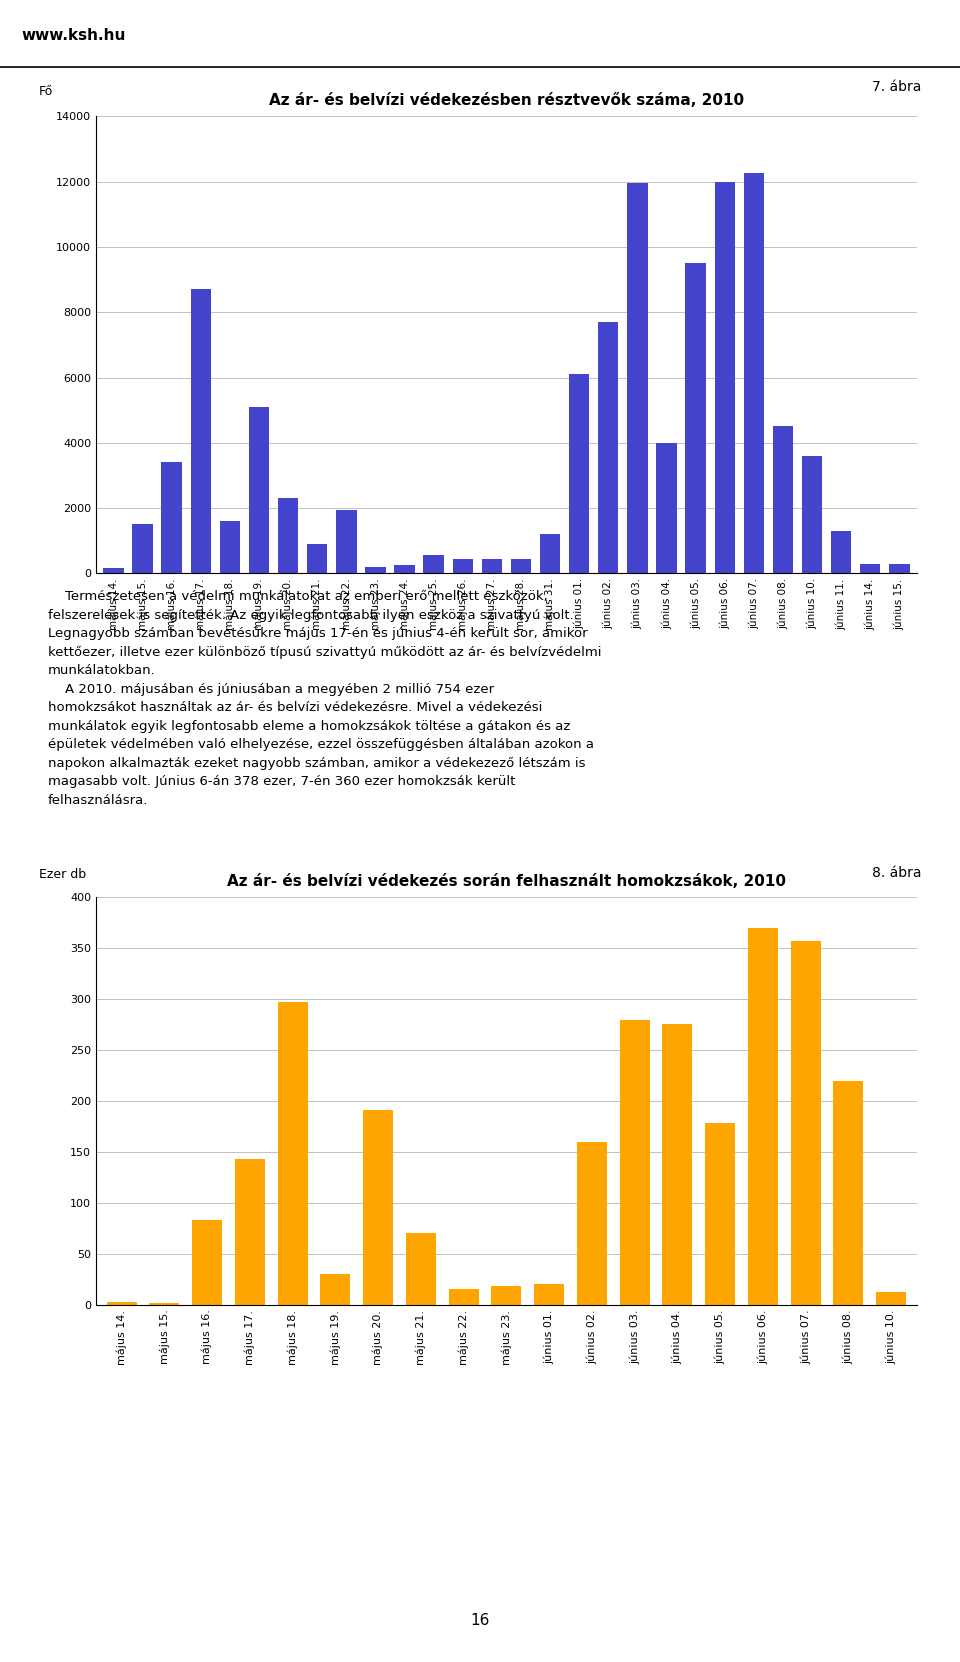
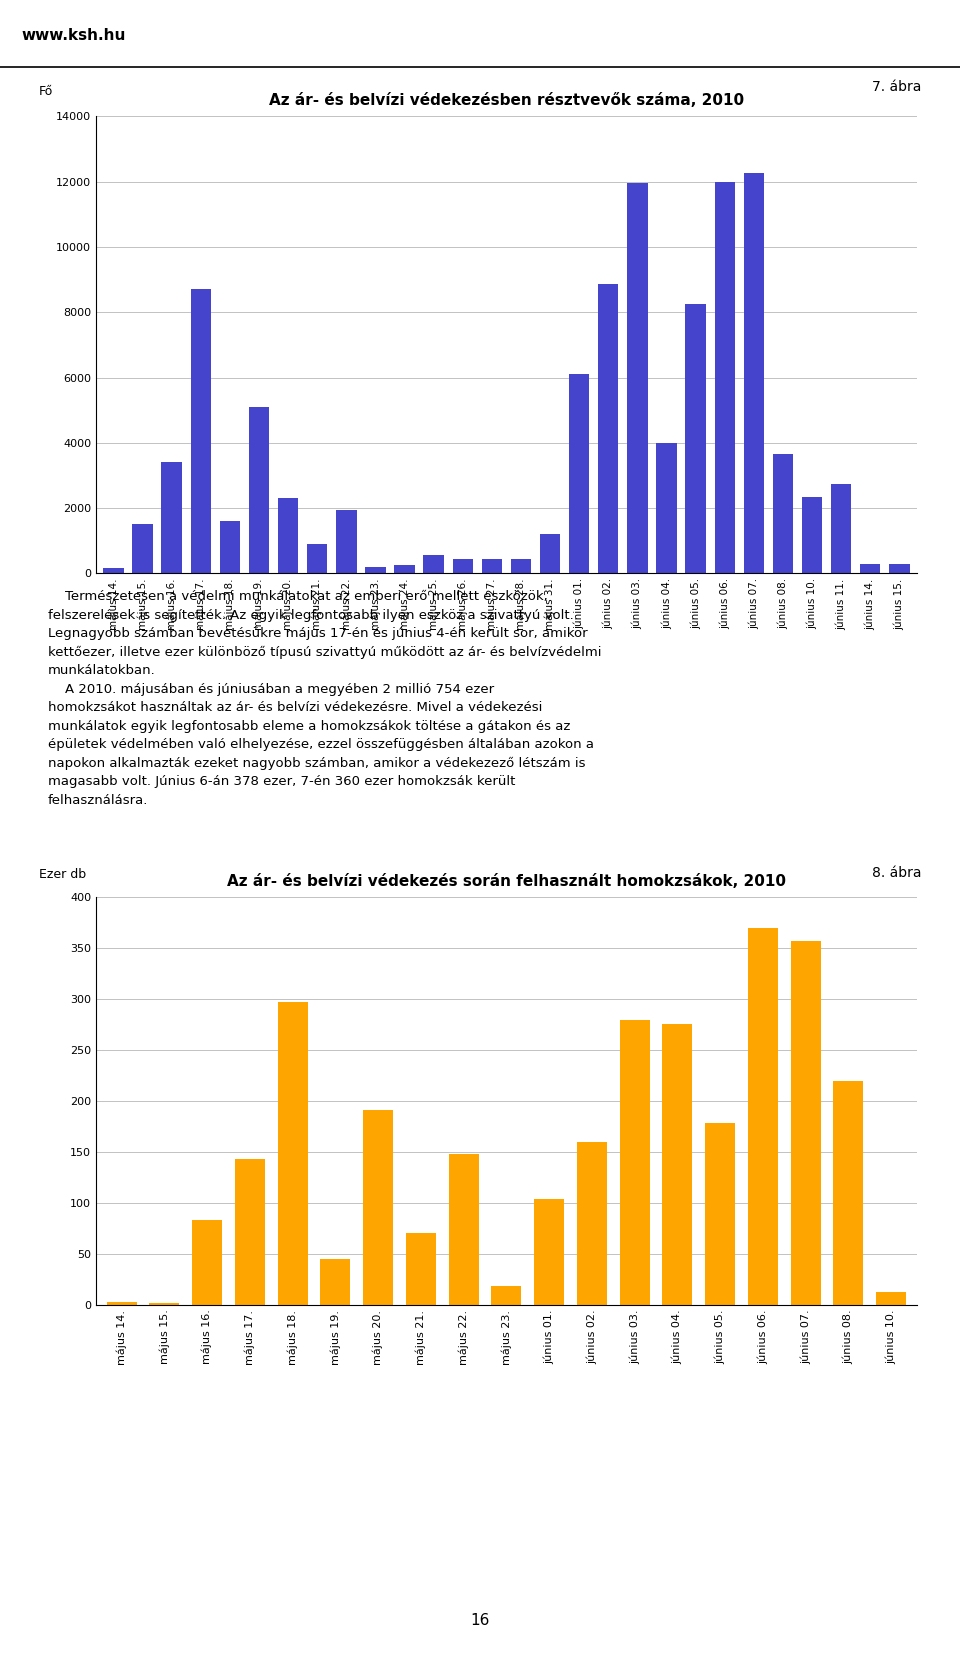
Az ár- és belvízi védekezésben résztvevők száma, 2010/június 02.: 7700 -> 8850
Az ár- és belvízi védekezésben résztvevők száma, 2010/június 05.: 9500 -> 8250
Az ár- és belvízi védekezésben résztvevők száma, 2010/június 08.: 4500 -> 3650
Az ár- és belvízi védekezésben résztvevők száma, 2010/június 10.: 3600 -> 2350
Az ár- és belvízi védekezésben résztvevők száma, 2010/június 11.: 1300 -> 2750
május 19.: 30 -> 45
május 22.: 15 -> 148
június 01.: 20 -> 104
